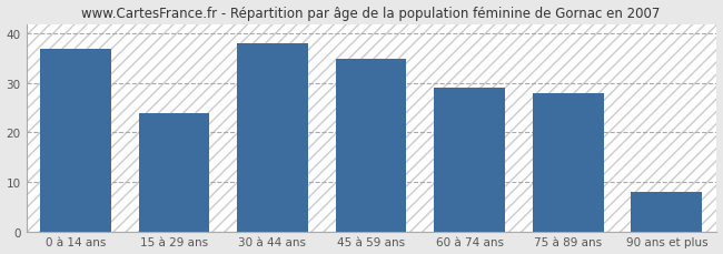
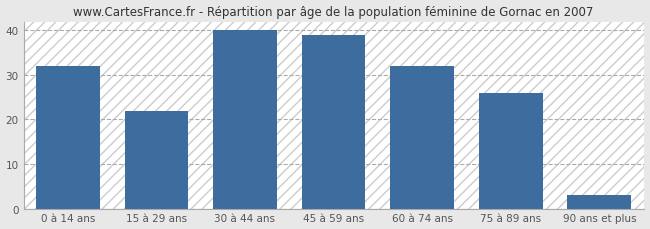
0 à 14 ans: 37 -> 32
15 à 29 ans: 24 -> 22
30 à 44 ans: 38 -> 40
45 à 59 ans: 35 -> 39
60 à 74 ans: 29 -> 32
75 à 89 ans: 28 -> 26
90 ans et plus: 8 -> 3
